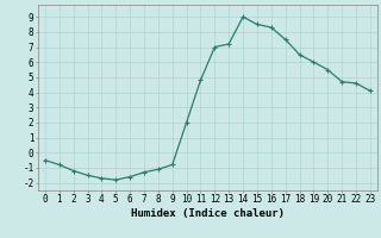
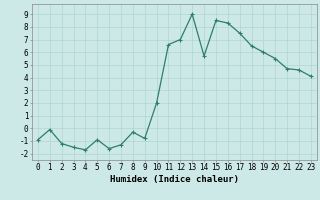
0: -0.5 -> -0.9
1: -0.8 -> -0.1
5: -1.8 -> -0.9
8: -1.1 -> -0.3
11: 4.8 -> 6.6
13: 7.2 -> 9.0
14: 9.0 -> 5.7
